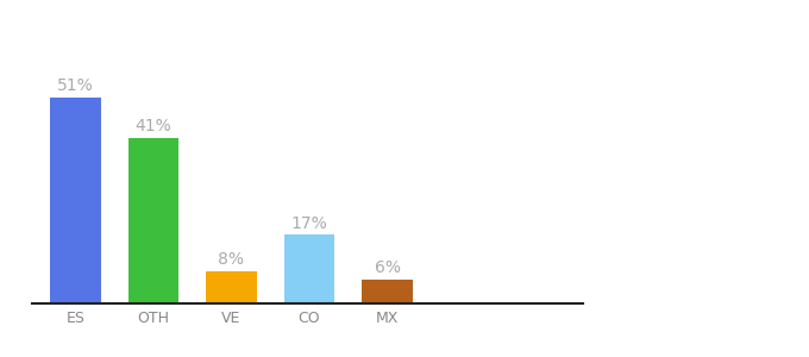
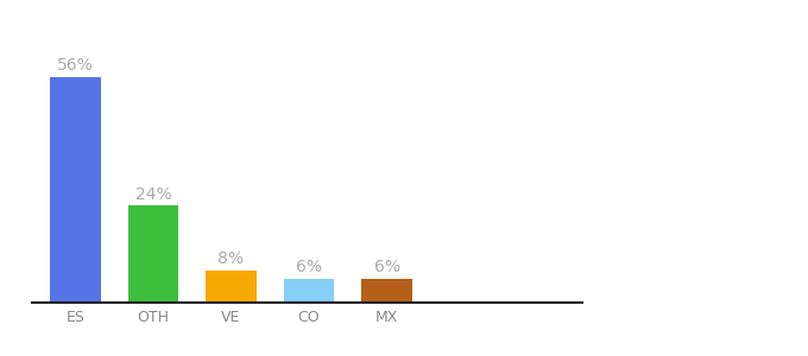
ES: 51% -> 56%
OTH: 41% -> 24%
CO: 17% -> 6%
